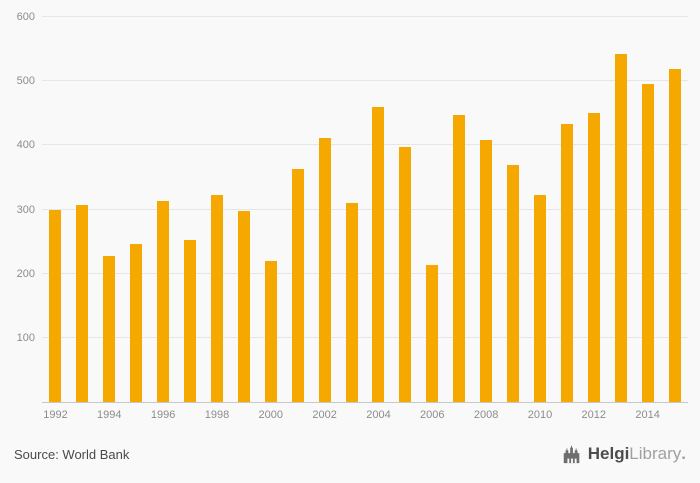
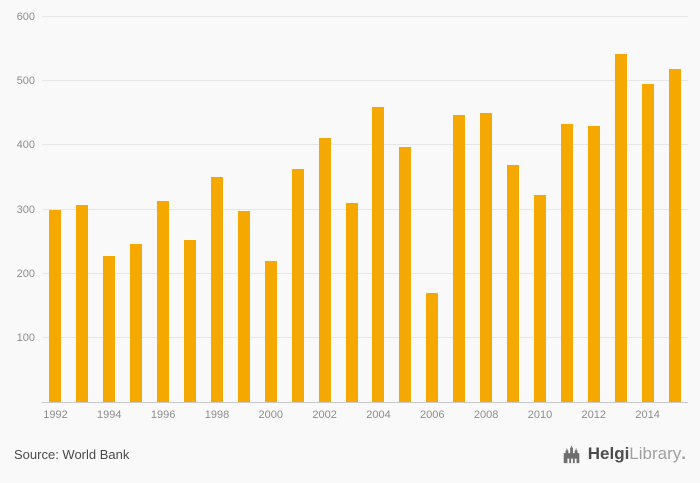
1998: 320 -> 350
2006: 210 -> 170
2008: 410 -> 450
2012: 450 -> 430
